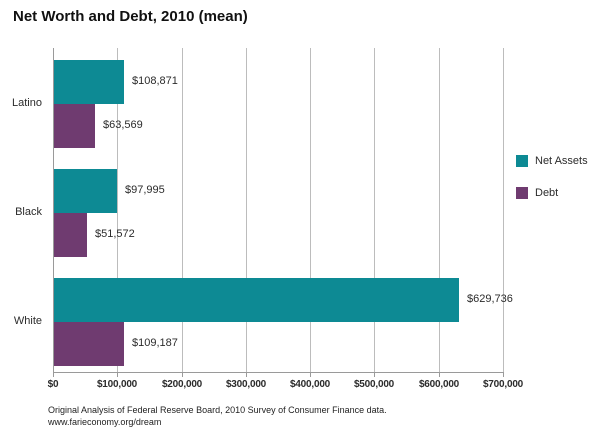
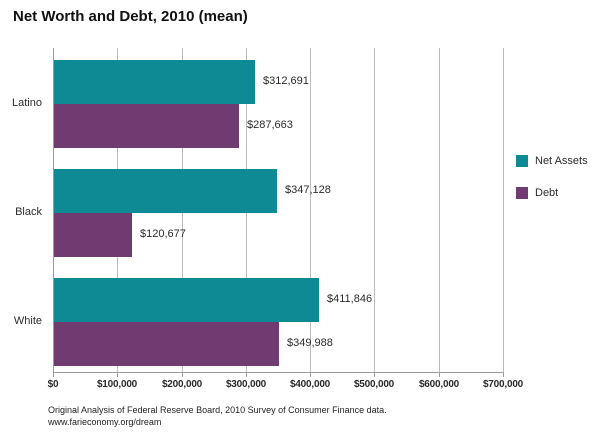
Net Assets/Latino: $108,871 -> $312,691
Debt/Latino: $63,569 -> $287,663
Net Assets/Black: $97,995 -> $347,128
Debt/Black: $51,572 -> $120,677
Net Assets/White: $629,736 -> $411,846
Debt/White: $109,187 -> $349,988
